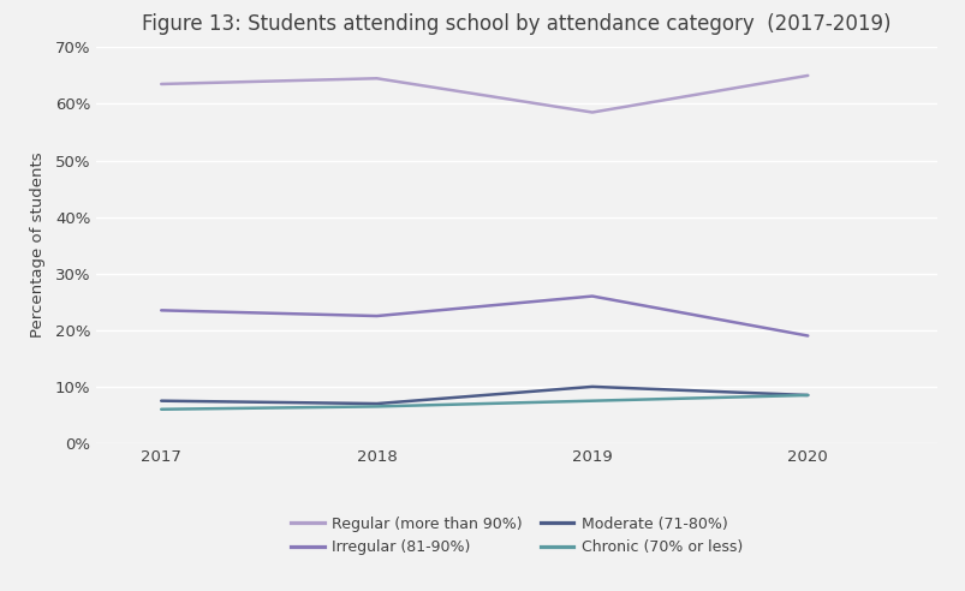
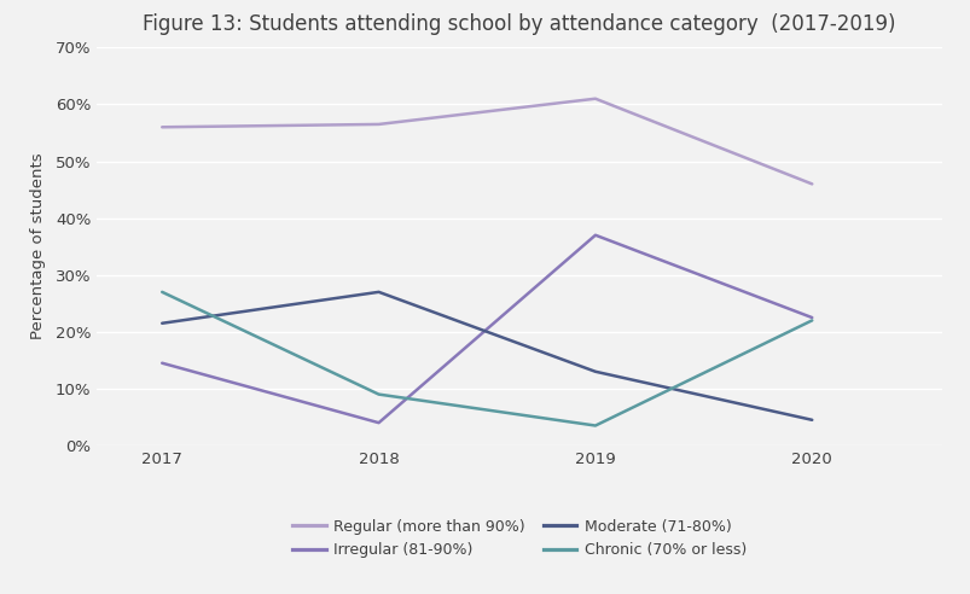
Regular (more than 90%)/2017: 63.5% -> 56.0%
Irregular (81-90%)/2017: 23.5% -> 14.5%
Moderate (71-80%)/2017: 7.5% -> 21.5%
Chronic (70% or less)/2017: 6.0% -> 27.0%
Regular (more than 90%)/2018: 64.5% -> 56.5%
Irregular (81-90%)/2018: 22.5% -> 4.0%
Moderate (71-80%)/2018: 7.0% -> 27.0%
Chronic (70% or less)/2018: 6.5% -> 9.0%
Regular (more than 90%)/2019: 58.5% -> 61.0%
Irregular (81-90%)/2019: 26.0% -> 37.0%
Moderate (71-80%)/2019: 10.0% -> 13.0%
Chronic (70% or less)/2019: 7.5% -> 3.5%
Regular (more than 90%)/2020: 65.0% -> 46.0%
Irregular (81-90%)/2020: 19.0% -> 22.5%
Moderate (71-80%)/2020: 8.5% -> 4.5%
Chronic (70% or less)/2020: 8.5% -> 22.0%
